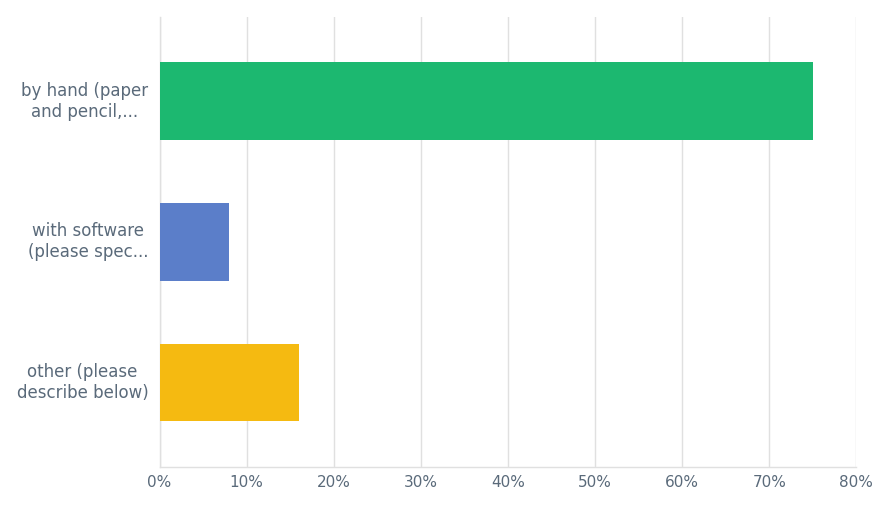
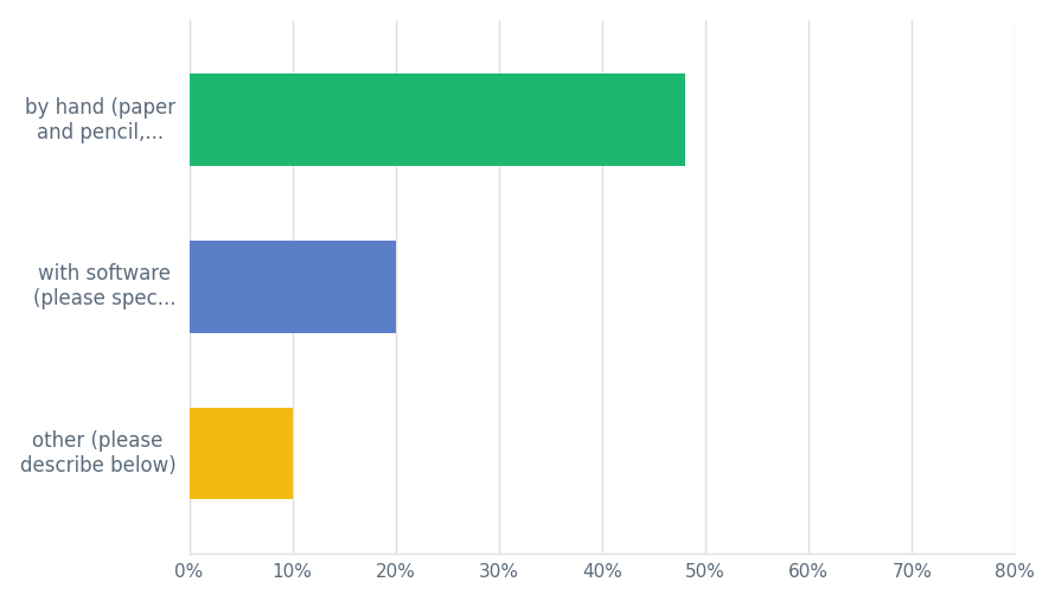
by hand (paper and pencil,...: 75% -> 48%
with software (please spec...: 8% -> 20%
other (please describe below): 16% -> 10%
